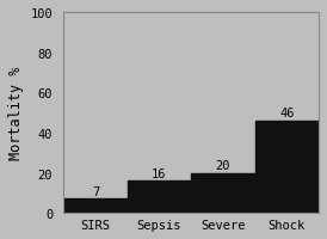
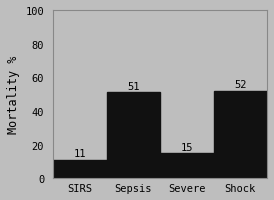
SIRS: 7 -> 11
Sepsis: 16 -> 51
Severe: 20 -> 15
Shock: 46 -> 52
